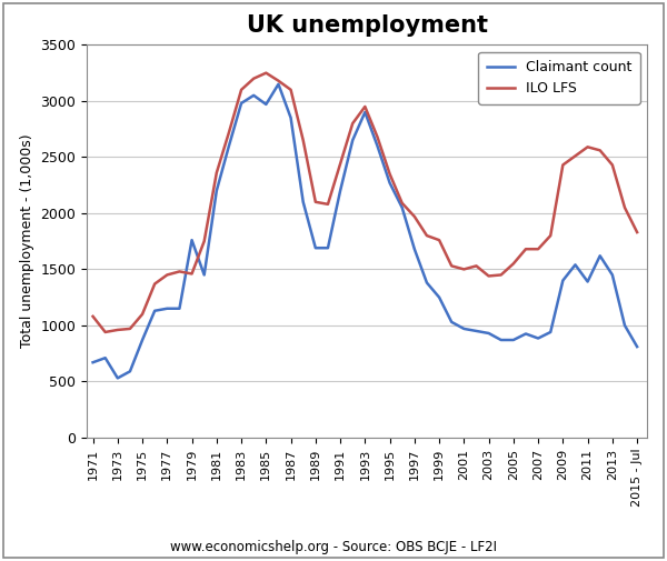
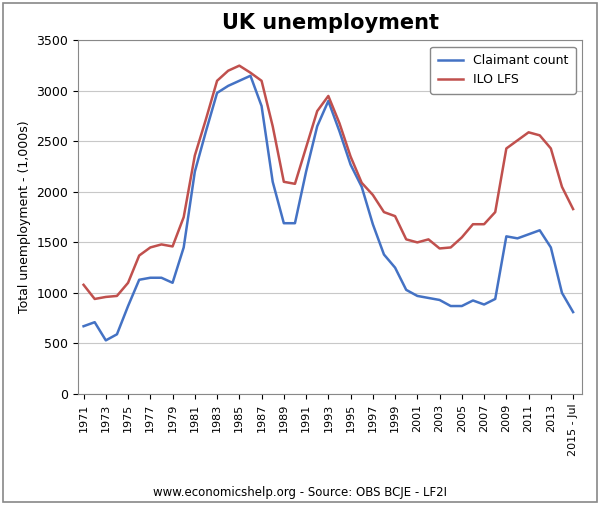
Claimant count/1979: 1760 -> 1100
Claimant count/1985: 2970 -> 3100
Claimant count/2009: 1400 -> 1560
Claimant count/2011: 1390 -> 1580
